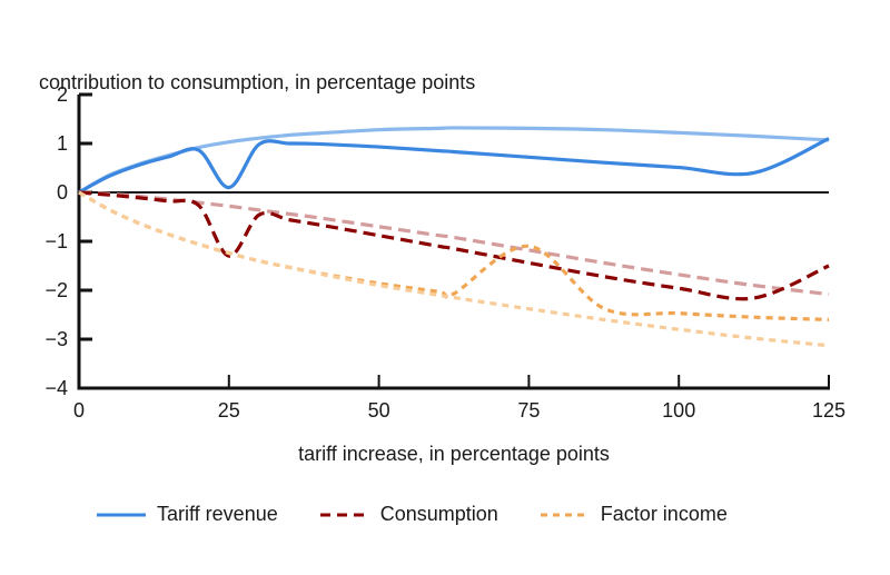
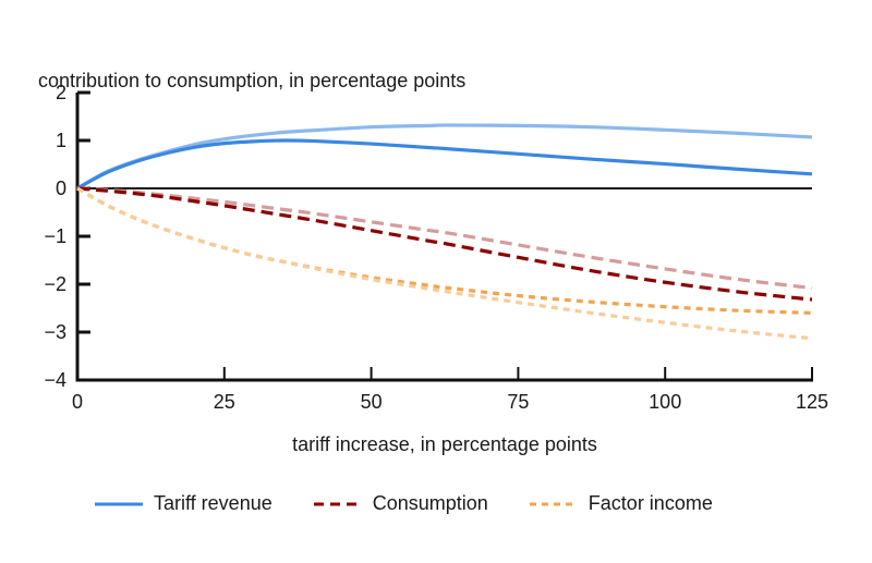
Tariff revenue/25: 0.1 -> 0.9
Consumption/25: -1.3 -> -0.4
Factor income/75: -1.1 -> -2.2
Tariff revenue/125: 1.1 -> 0.3
Consumption/125: -1.5 -> -2.3
